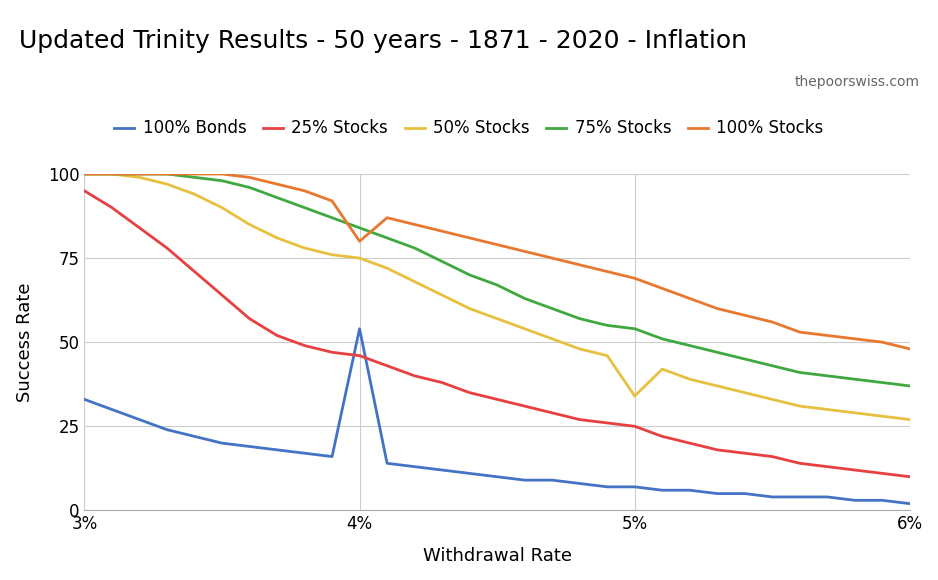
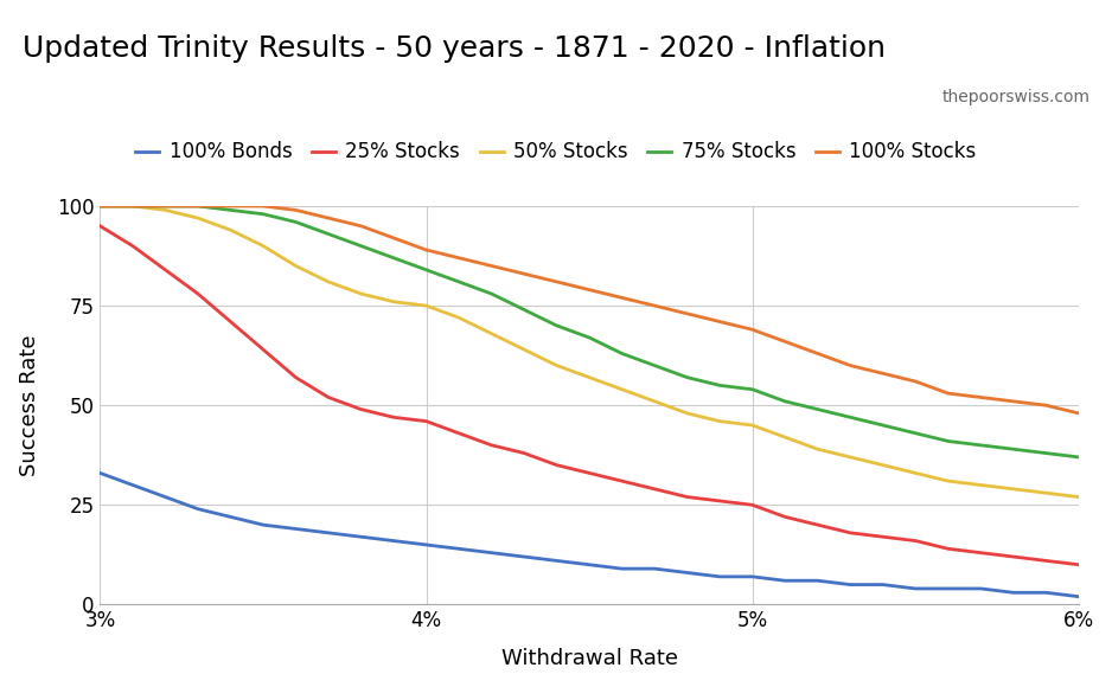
100% Bonds/4%: 54 -> 15
100% Stocks/4%: 80 -> 89
50% Stocks/5%: 34 -> 45
